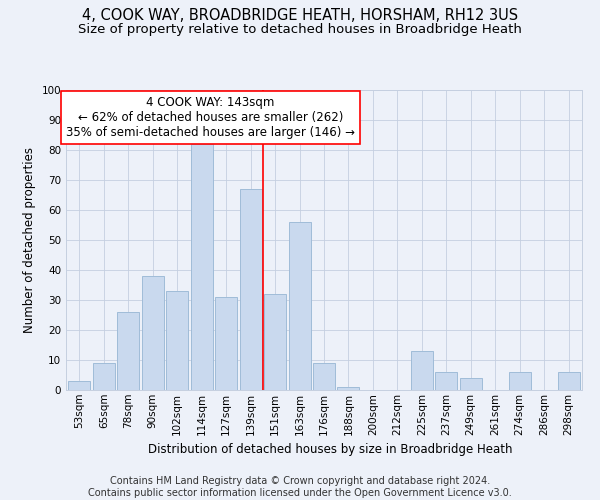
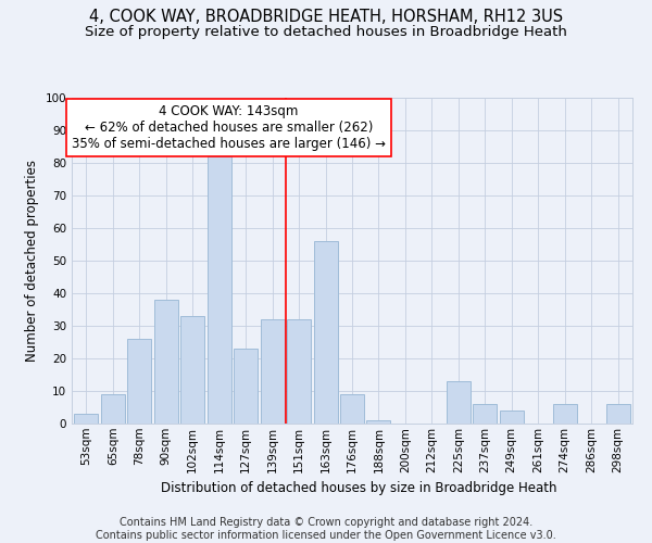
127sqm: 31 -> 23
139sqm: 67 -> 32
